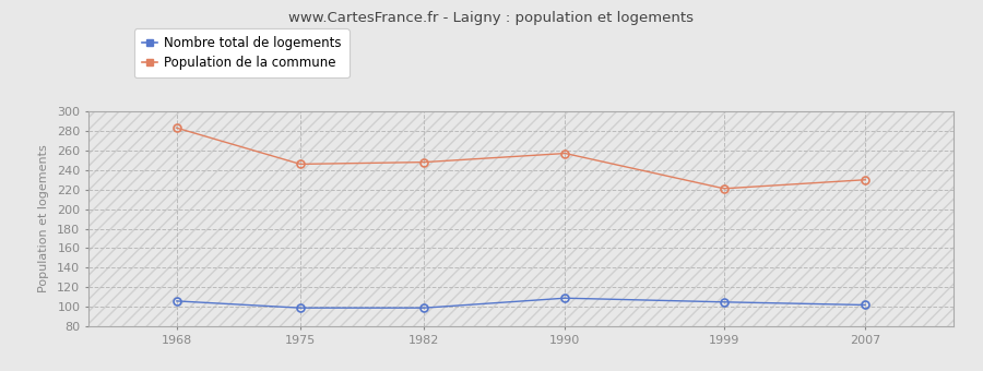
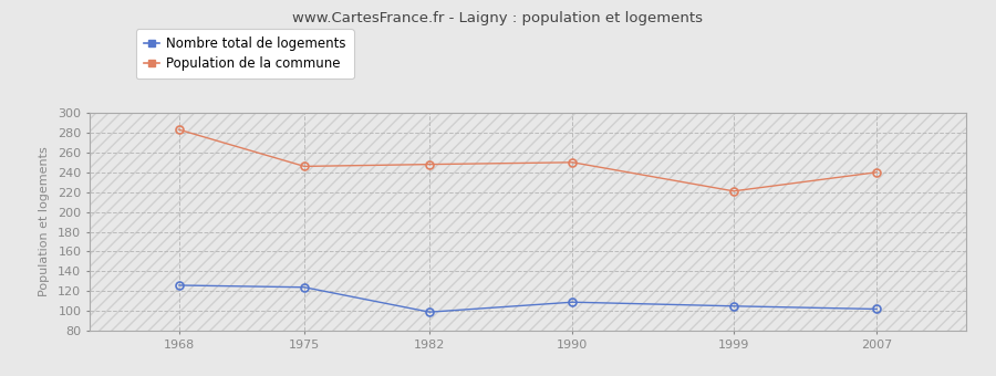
Nombre total de logements/1968: 106 -> 126
Nombre total de logements/1975: 99 -> 124
Population de la commune/1990: 257 -> 250
Population de la commune/2007: 230 -> 240
